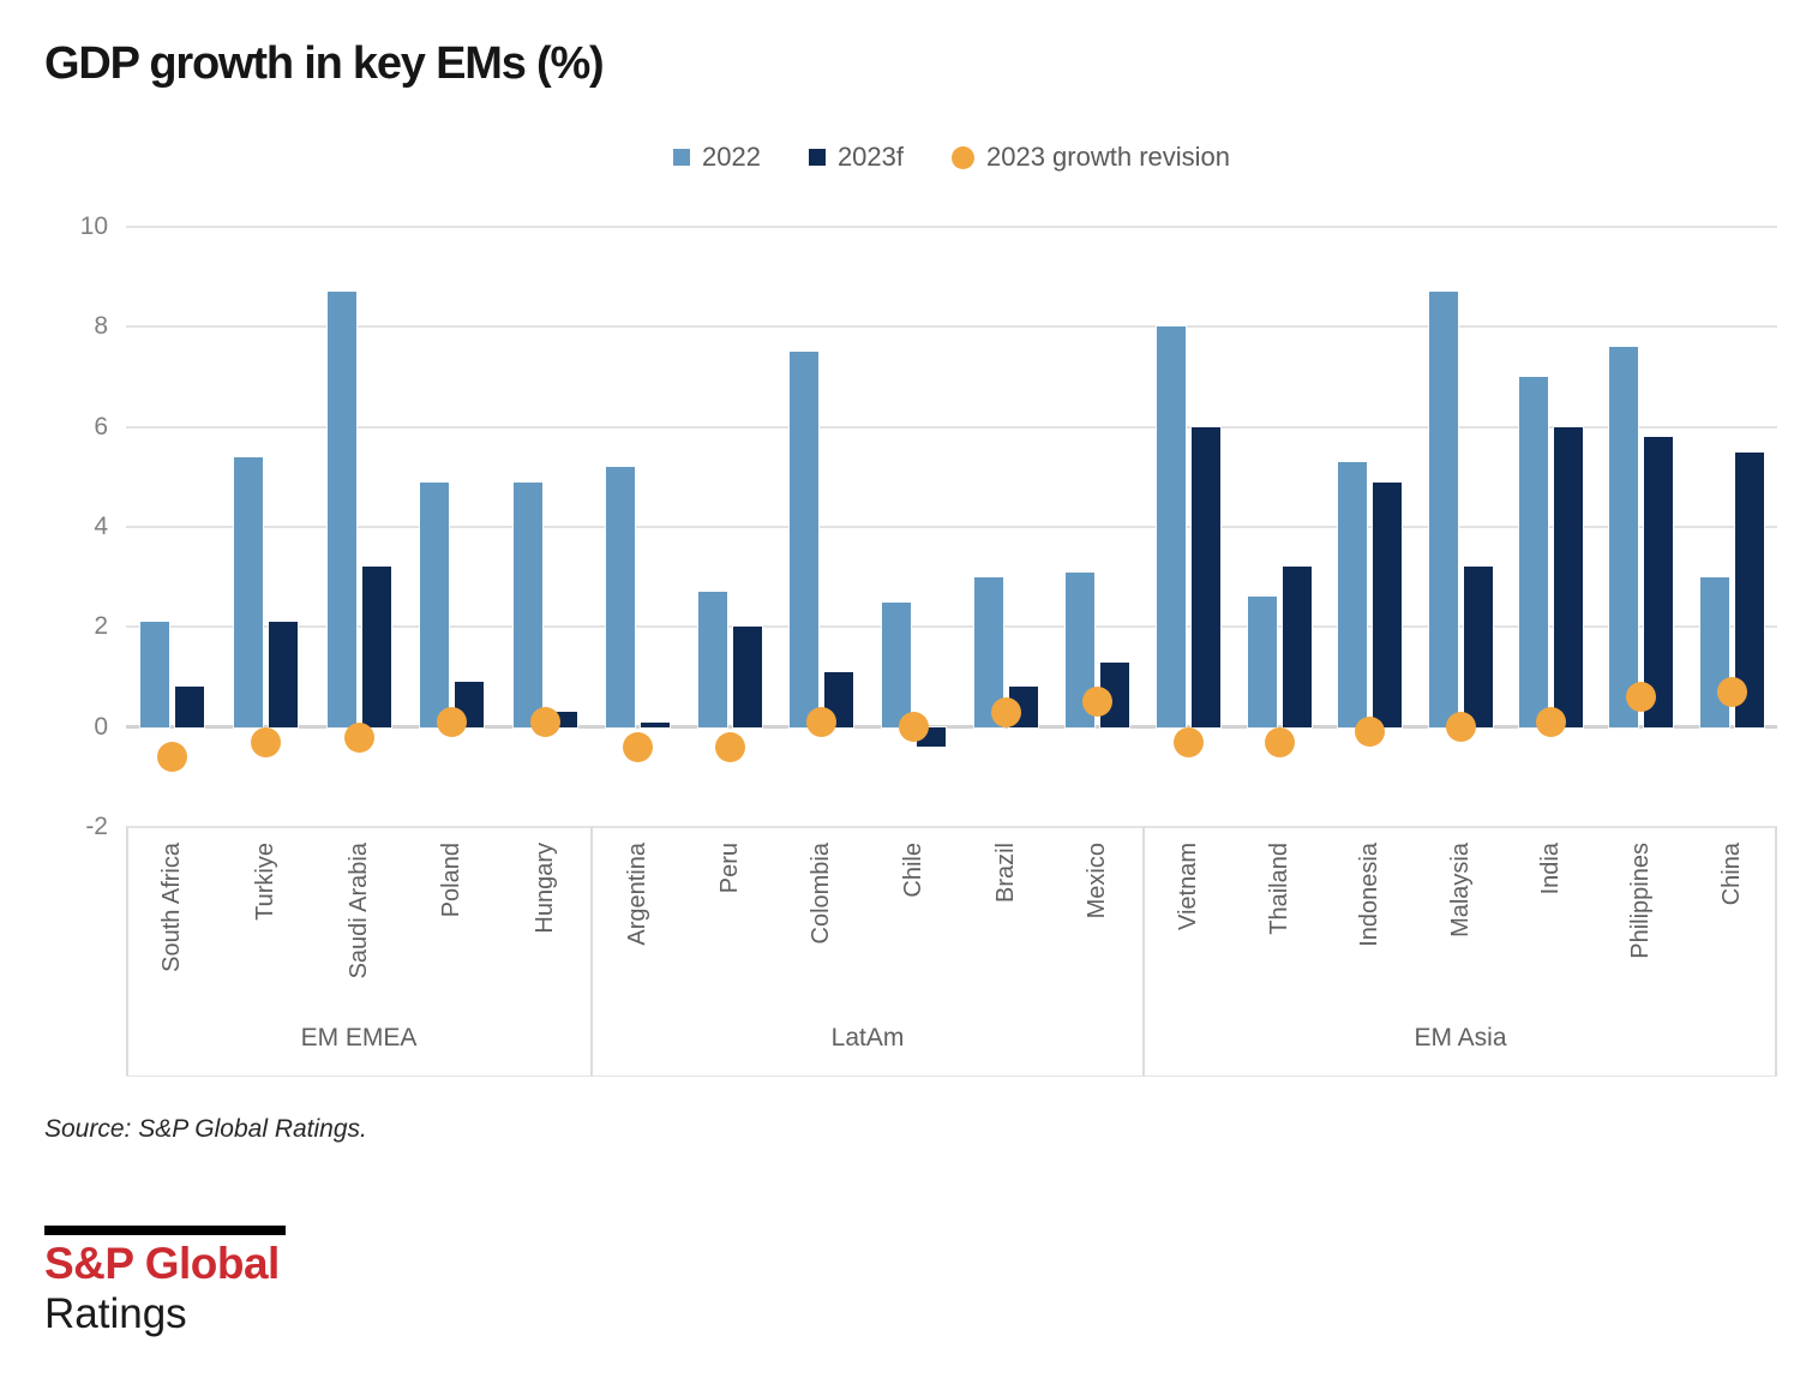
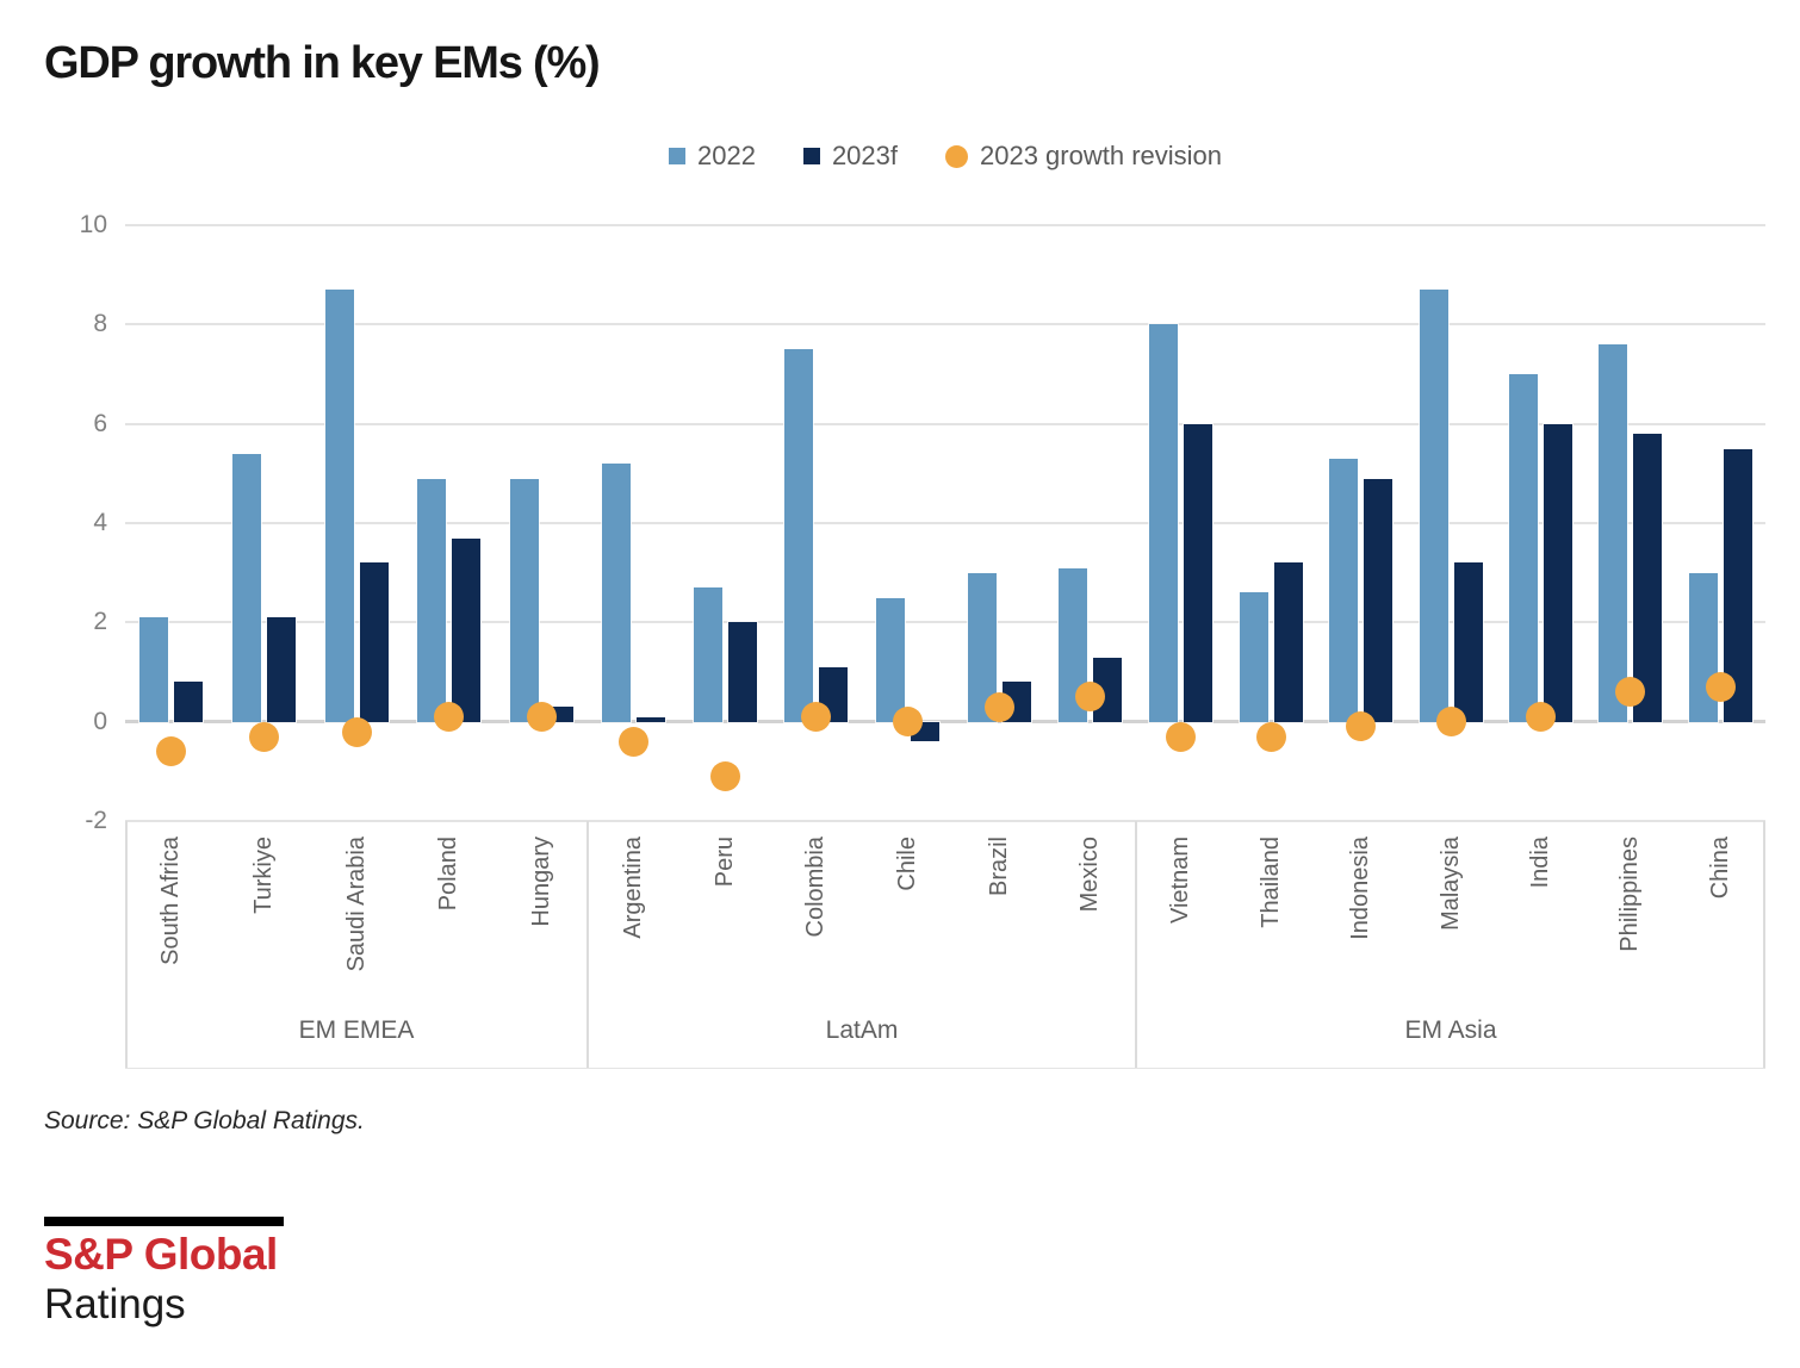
2023f/Poland: 0.9 -> 3.7
2023 growth revision/Peru: -0.4 -> -1.1
